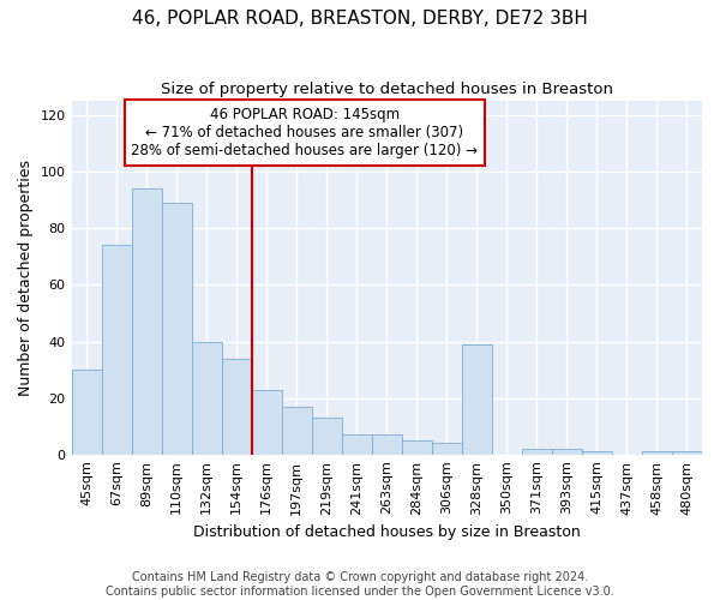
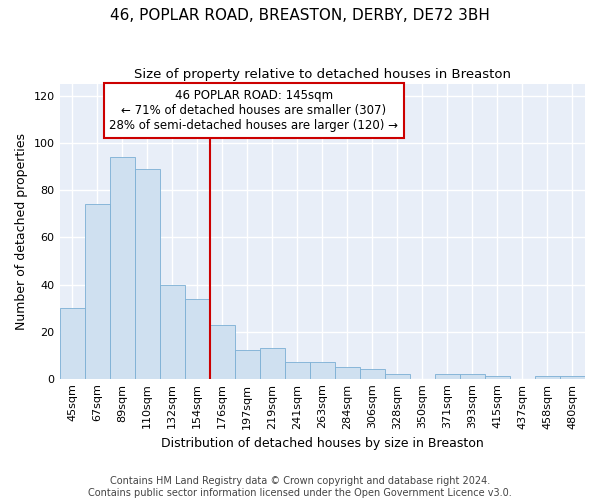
197sqm: 17 -> 12
328sqm: 39 -> 2
